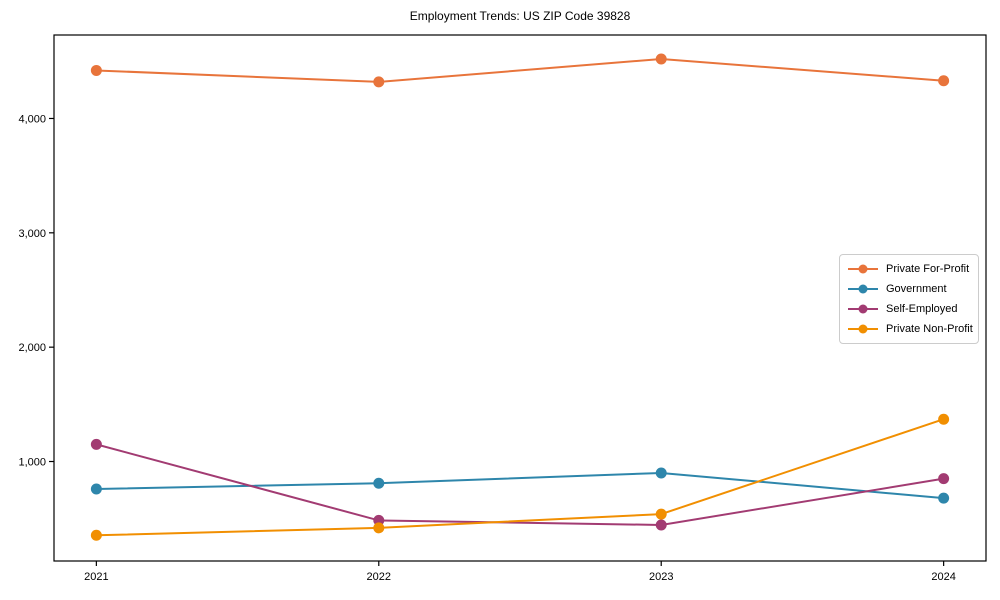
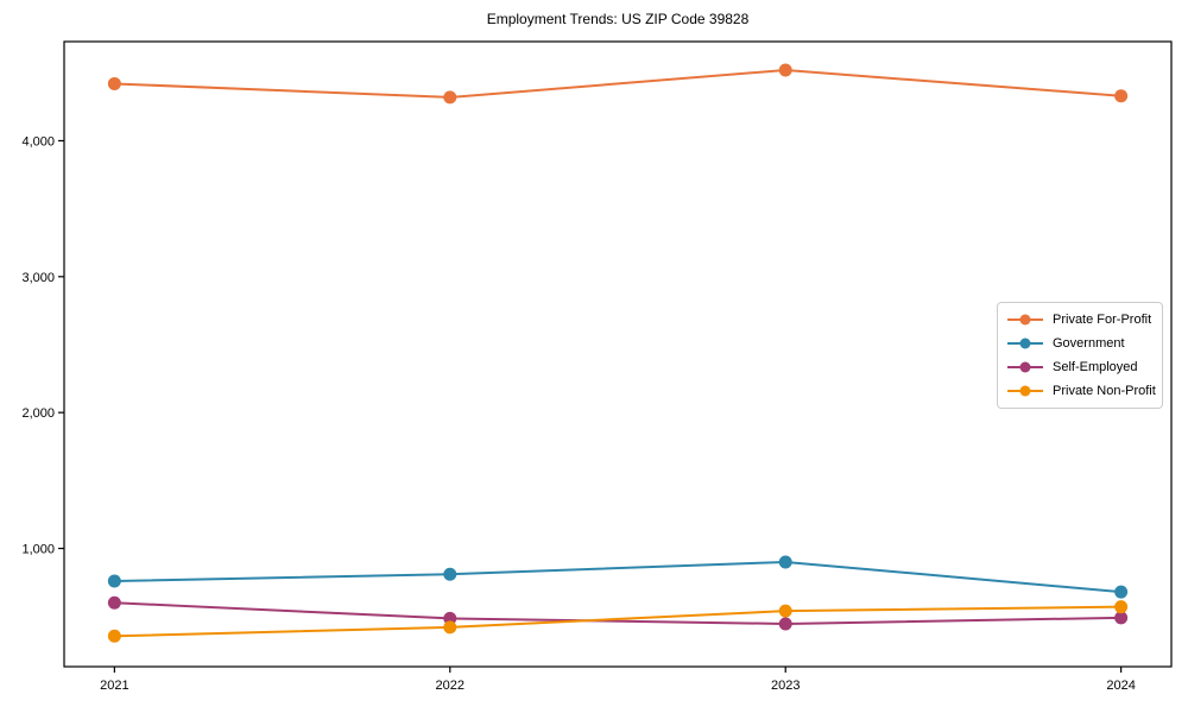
Self-Employed/2021: 1150 -> 600
Self-Employed/2024: 850 -> 490
Private Non-Profit/2024: 1370 -> 570
